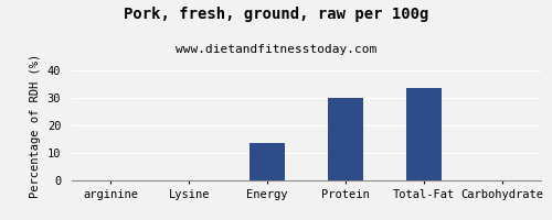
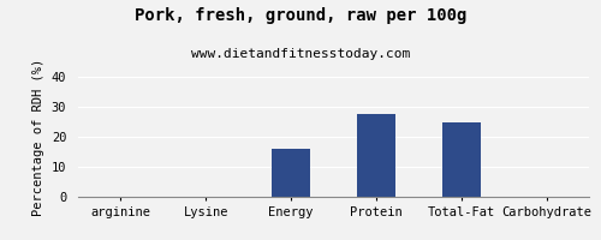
Energy: 13.5 -> 16.0
Protein: 30.0 -> 27.5
Total-Fat: 33.5 -> 25.0
